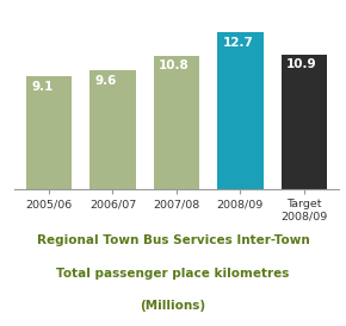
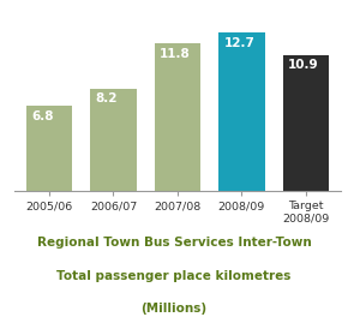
2005/06: 9.1 -> 6.8
2006/07: 9.6 -> 8.2
2007/08: 10.8 -> 11.8
